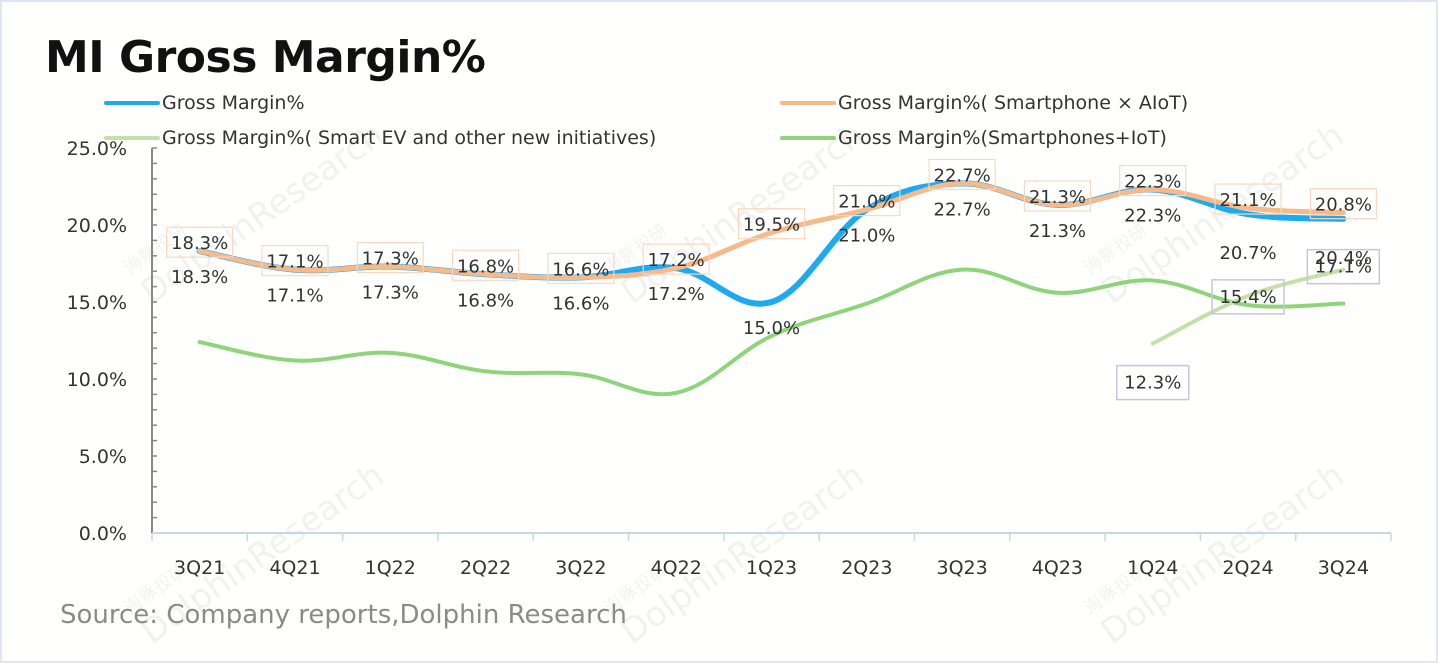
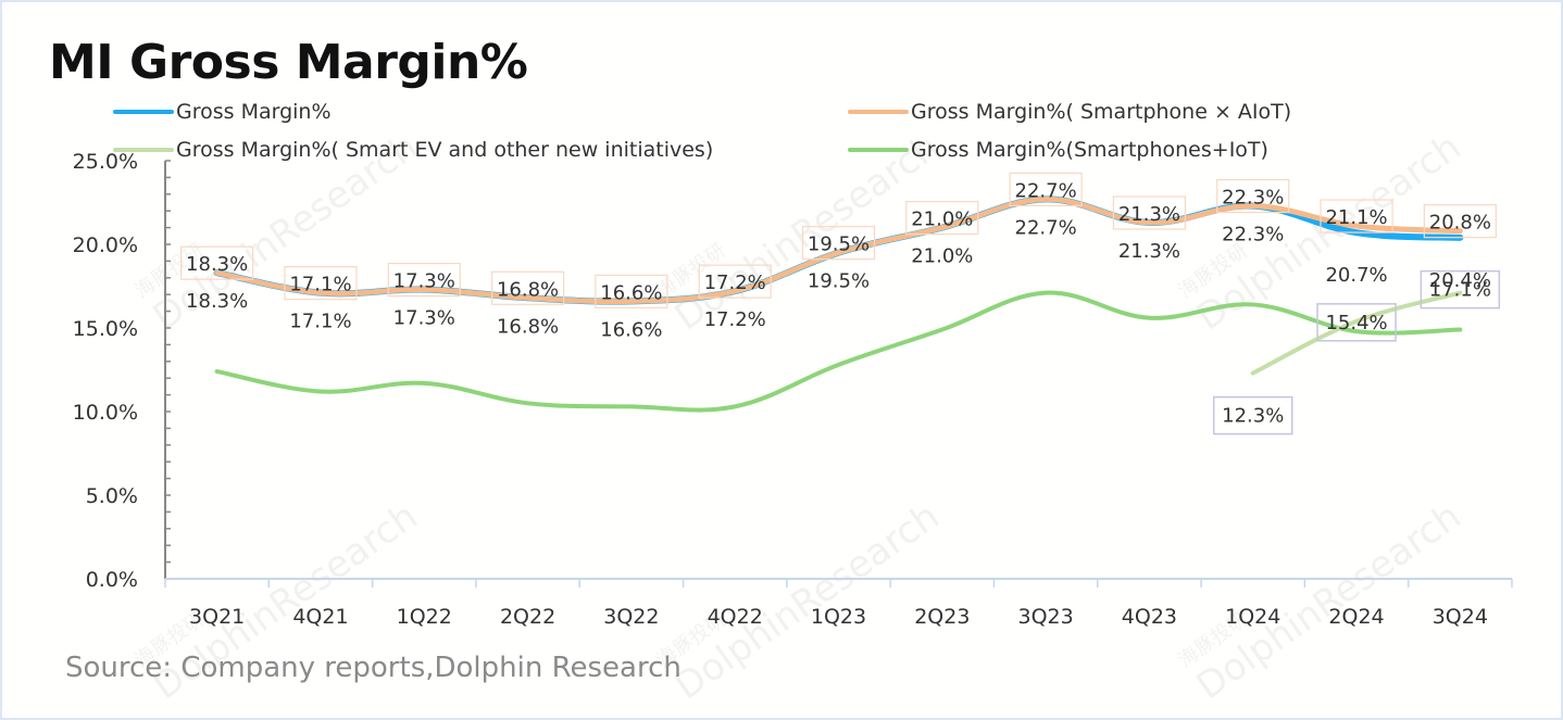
Gross Margin%(Smartphones+IoT)/4Q22: 9.1% -> 10.3%
Gross Margin%/1Q23: 15.0% -> 19.5%
